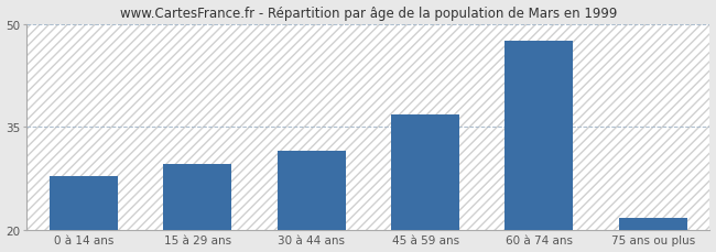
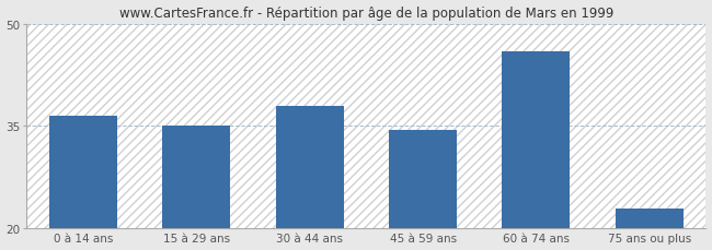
0 à 14 ans: 27.8 -> 36.5
15 à 29 ans: 29.6 -> 35.0
30 à 44 ans: 31.6 -> 38.0
45 à 59 ans: 36.8 -> 34.5
60 à 74 ans: 47.6 -> 46.0
75 ans ou plus: 21.8 -> 23.0
